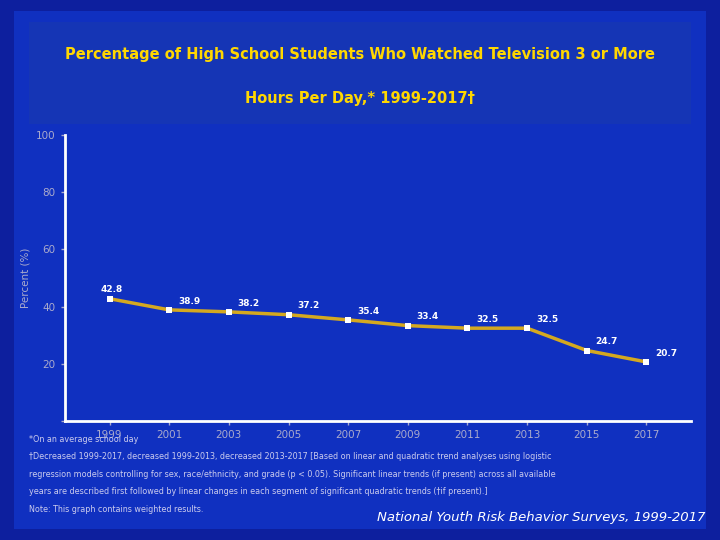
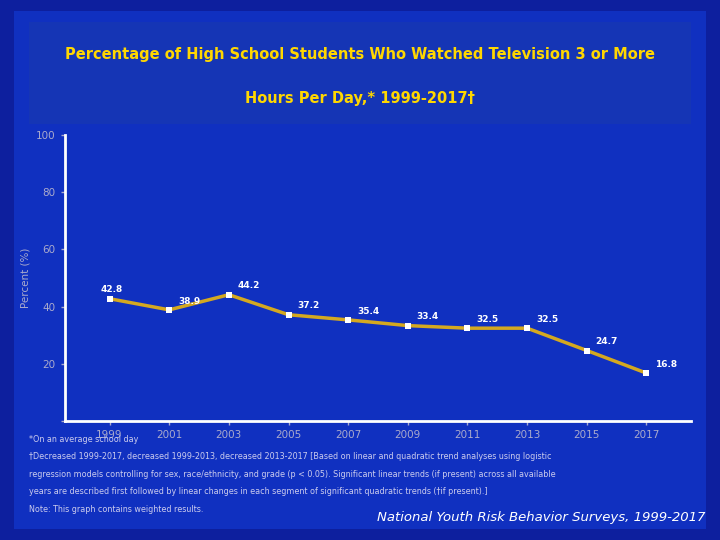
2003: 38.2 -> 44.2
2017: 20.7 -> 16.8
